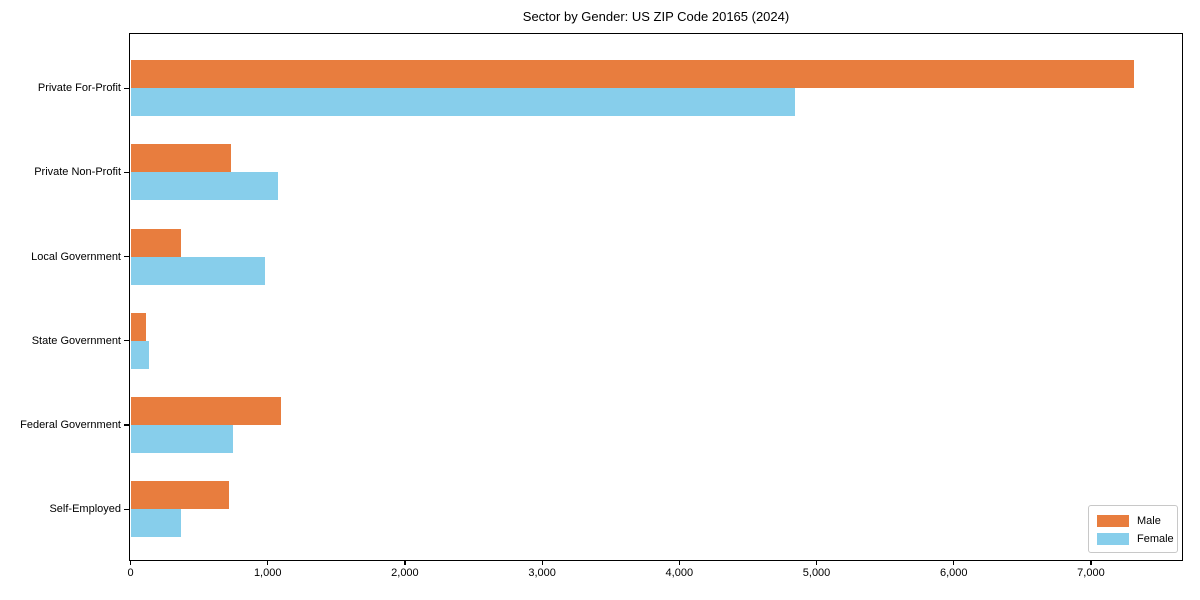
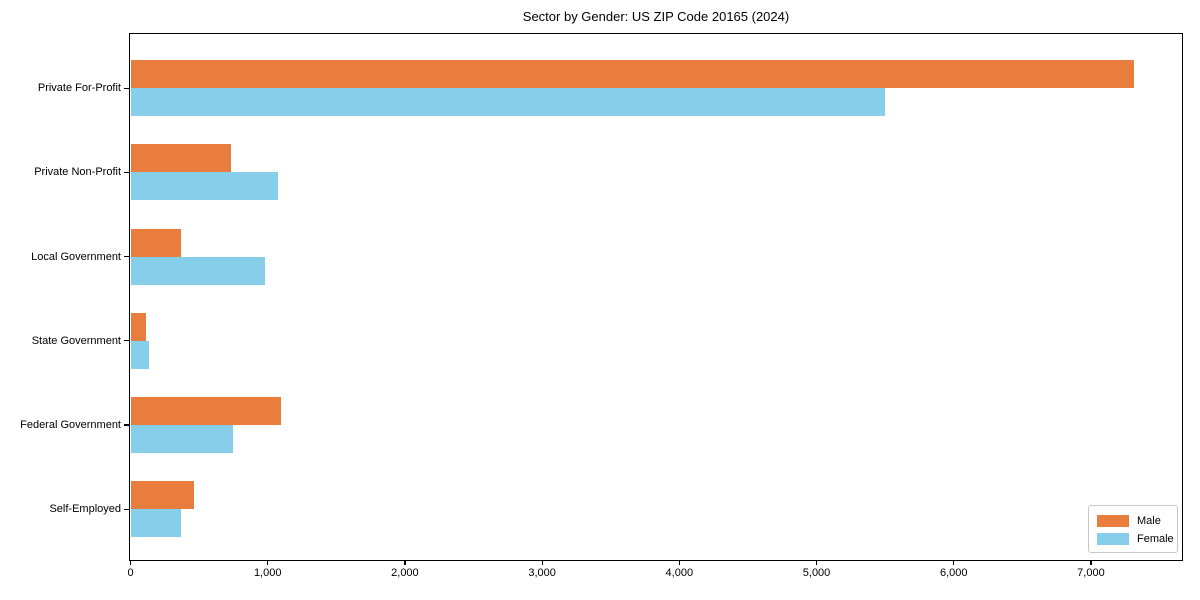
Female/Private For-Profit: 4840 -> 5500
Male/Self-Employed: 720 -> 460
